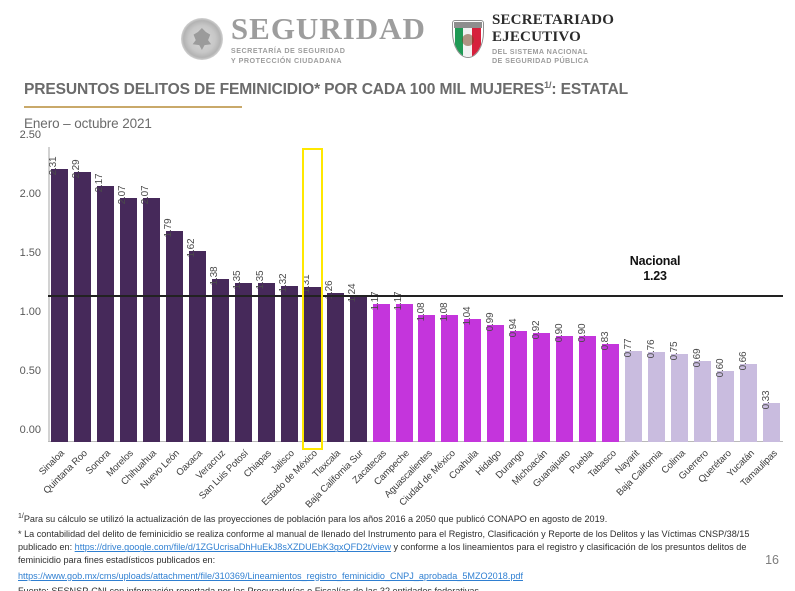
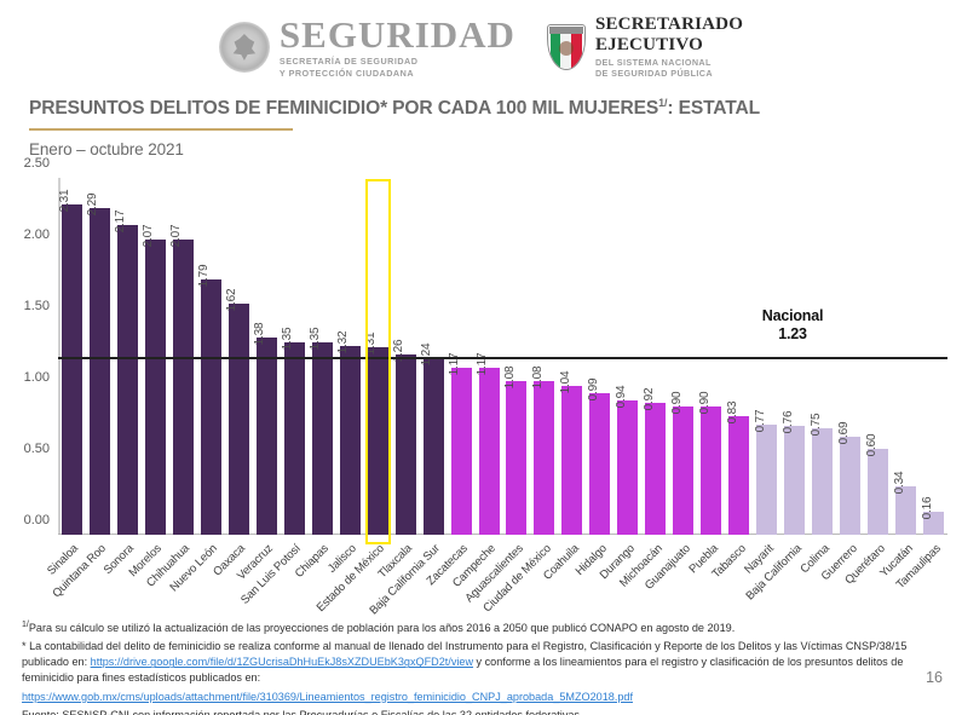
Yucatán: 0.66 -> 0.34
Tamaulipas: 0.33 -> 0.16
